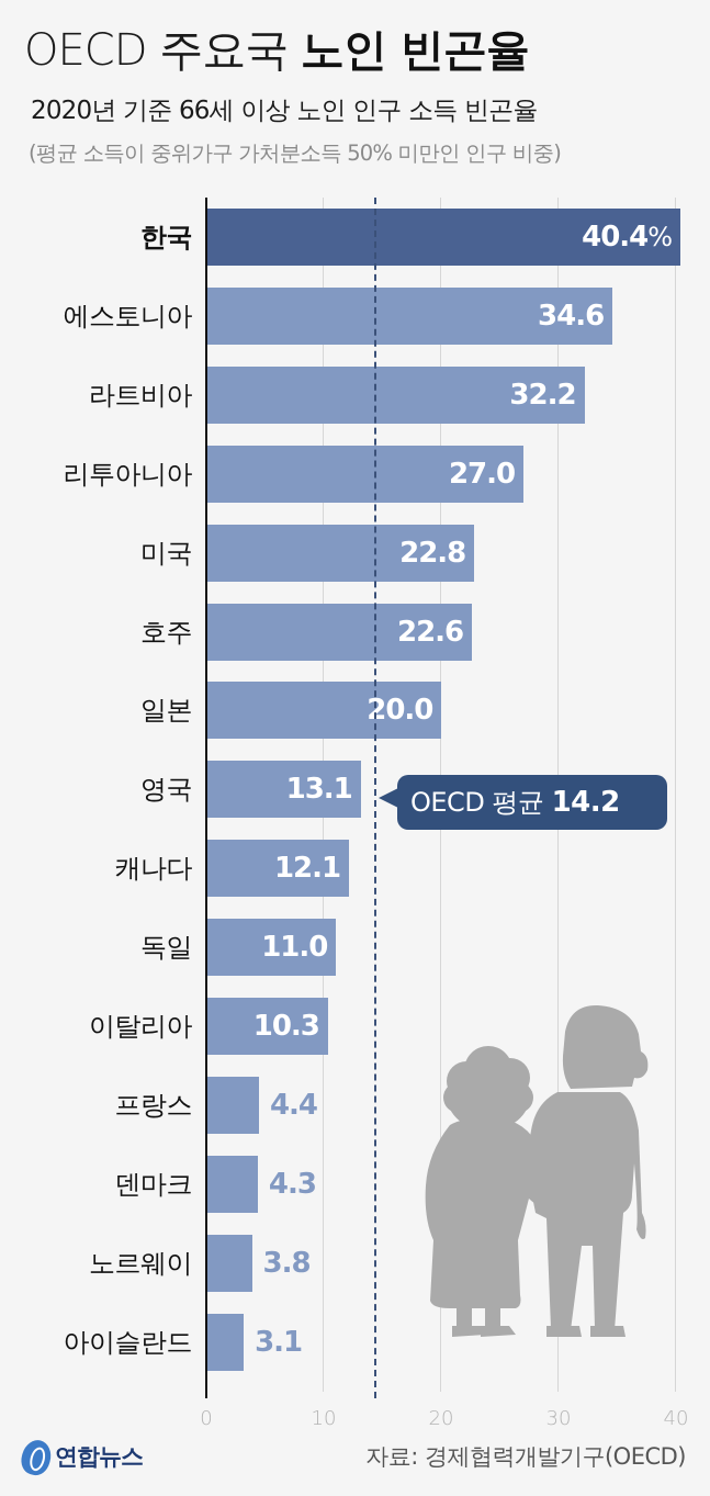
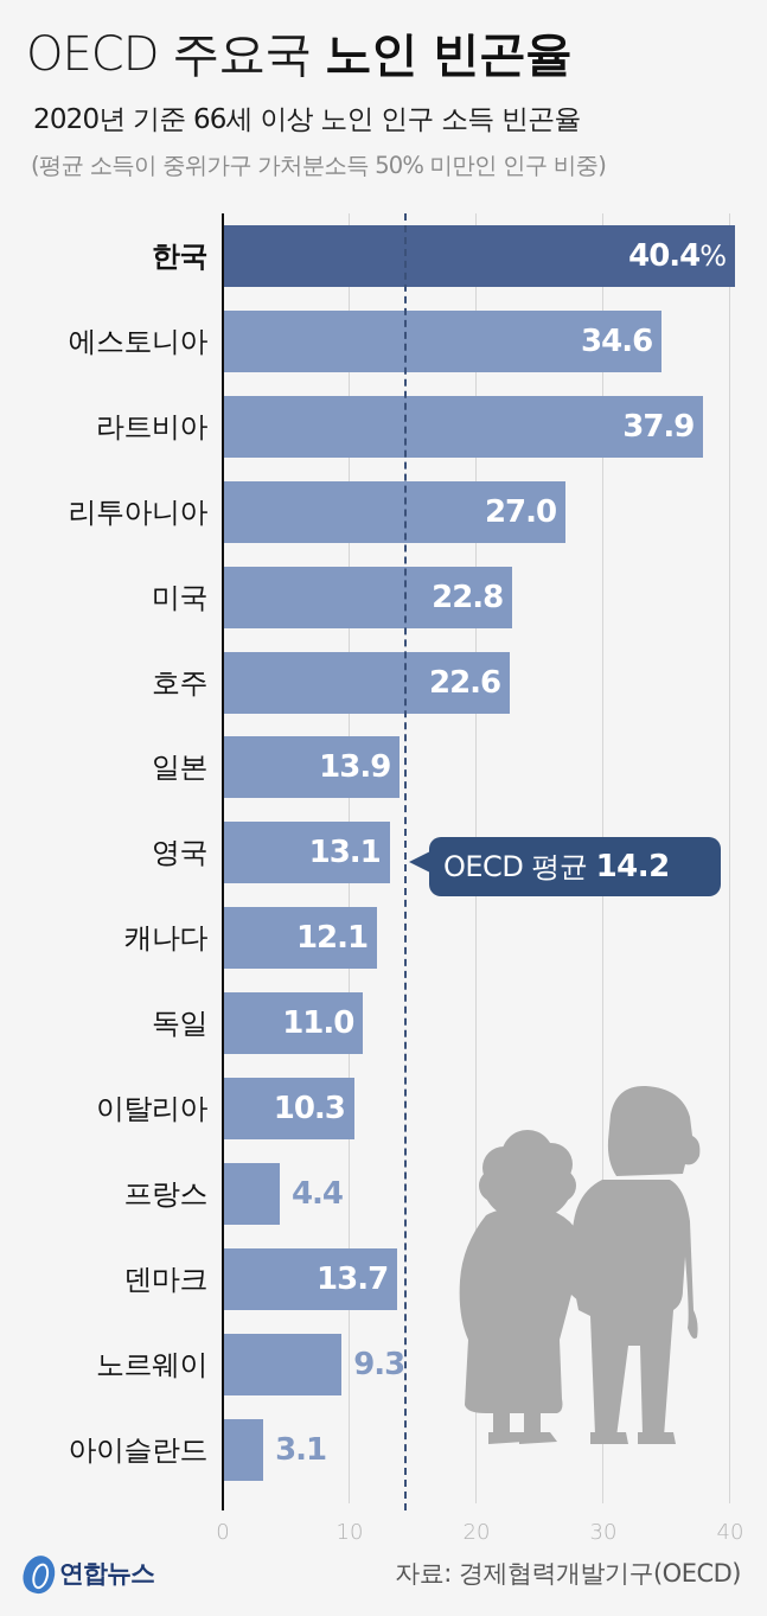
라트비아: 32.2 -> 37.9
일본: 20.0 -> 13.9
덴마크: 4.3 -> 13.7
노르웨이: 3.8 -> 9.3
